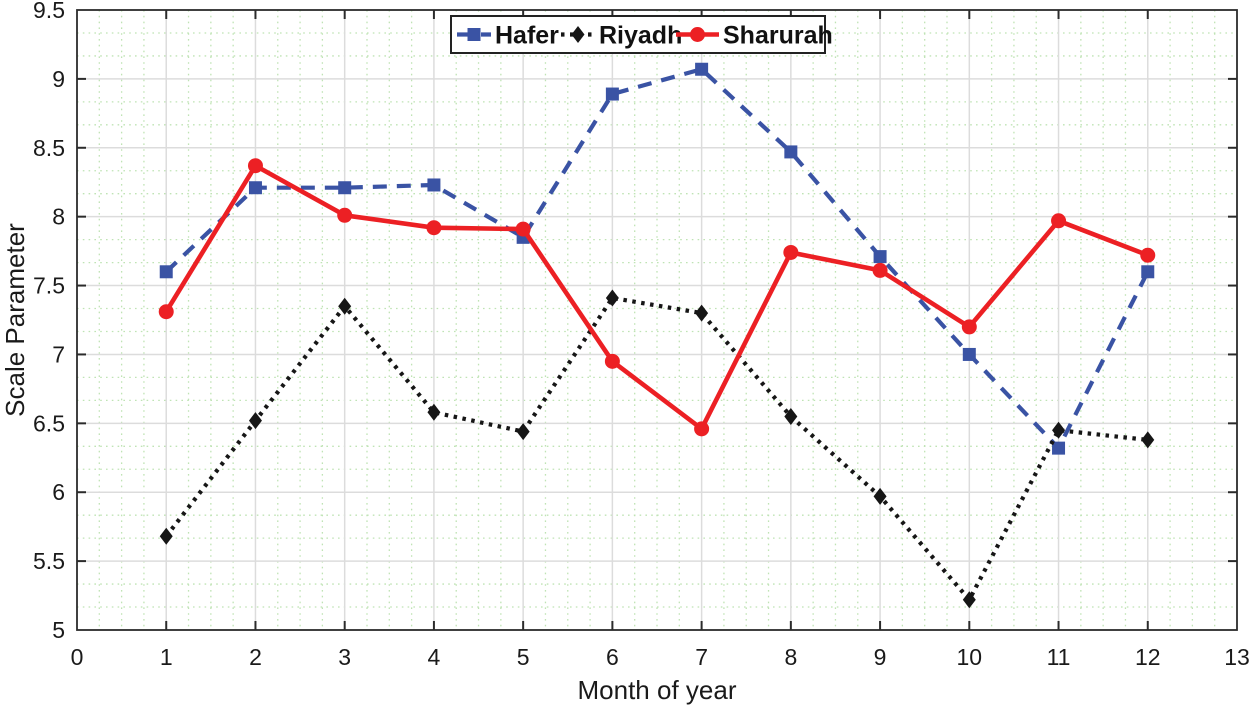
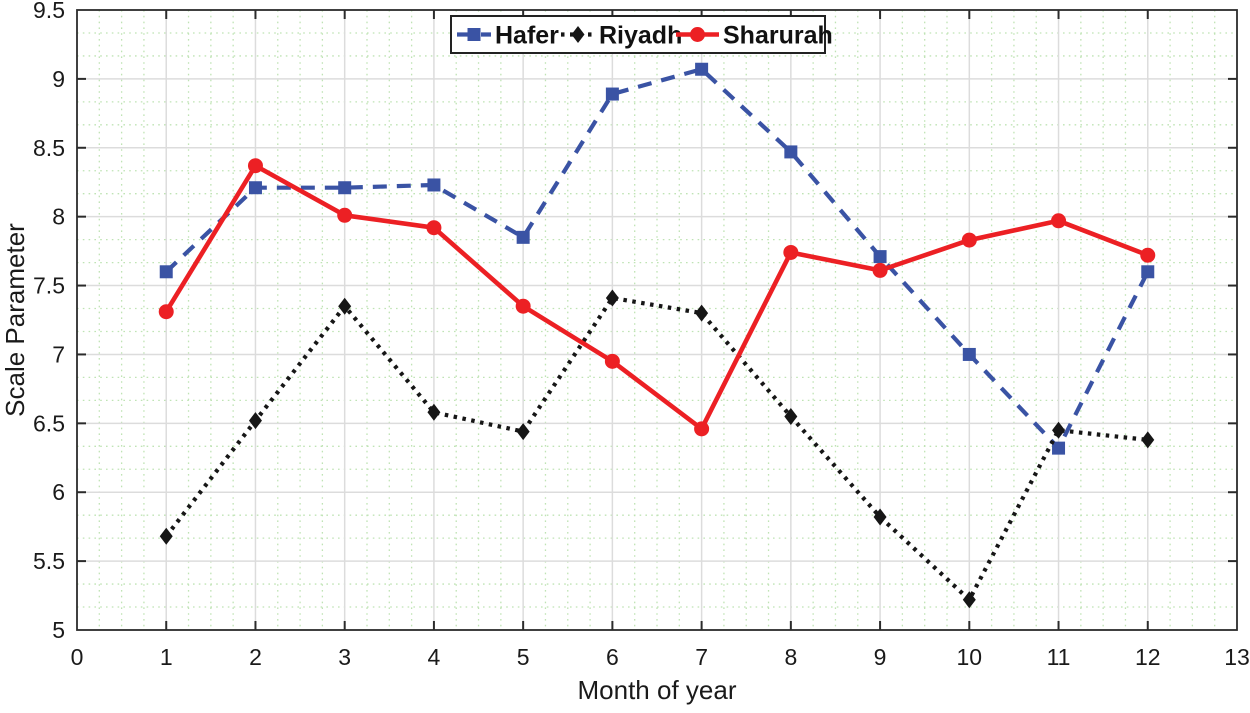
Sharurah/5: 7.91 -> 7.35
Riyadh/9: 5.97 -> 5.82
Sharurah/10: 7.20 -> 7.83
